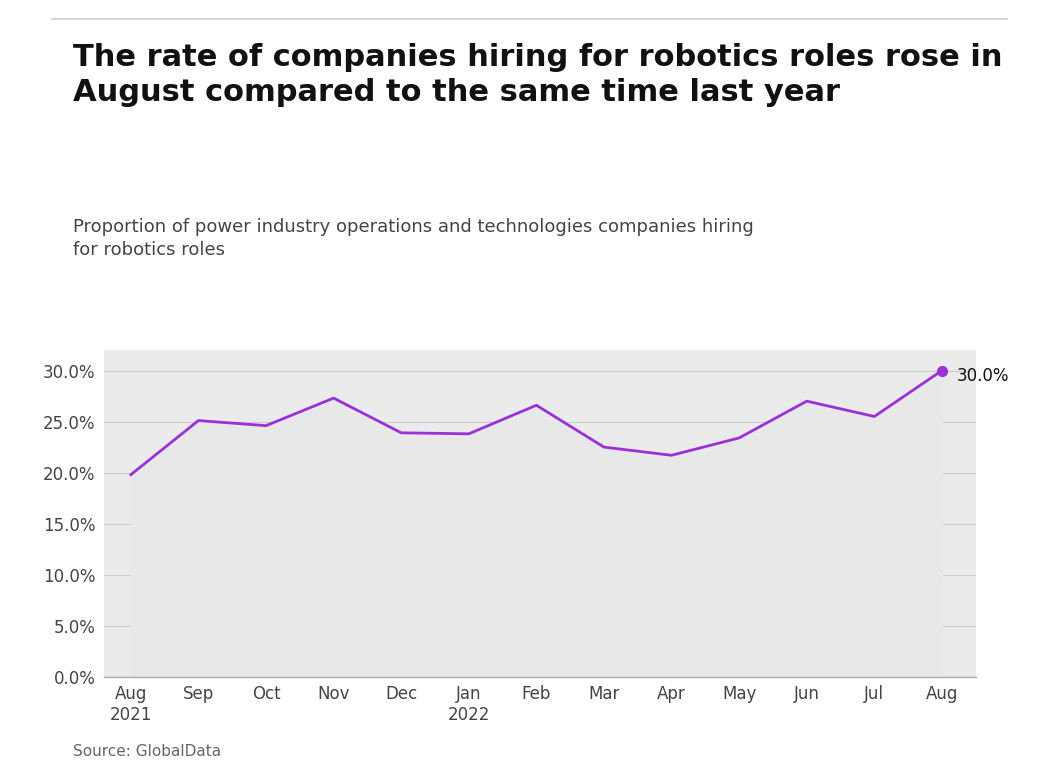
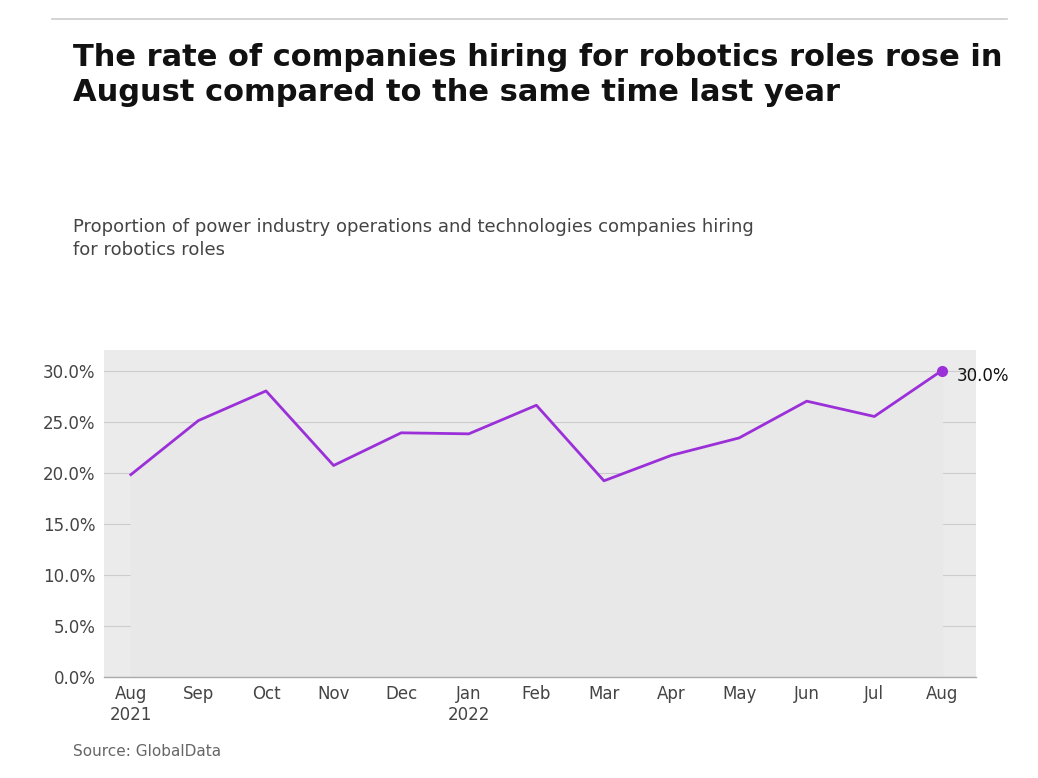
Oct: 24.6% -> 28.0%
Nov: 27.3% -> 20.7%
Mar: 22.5% -> 19.2%
